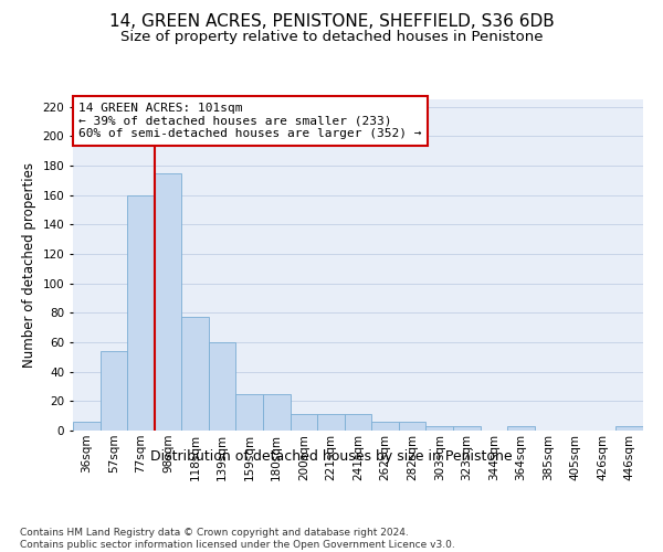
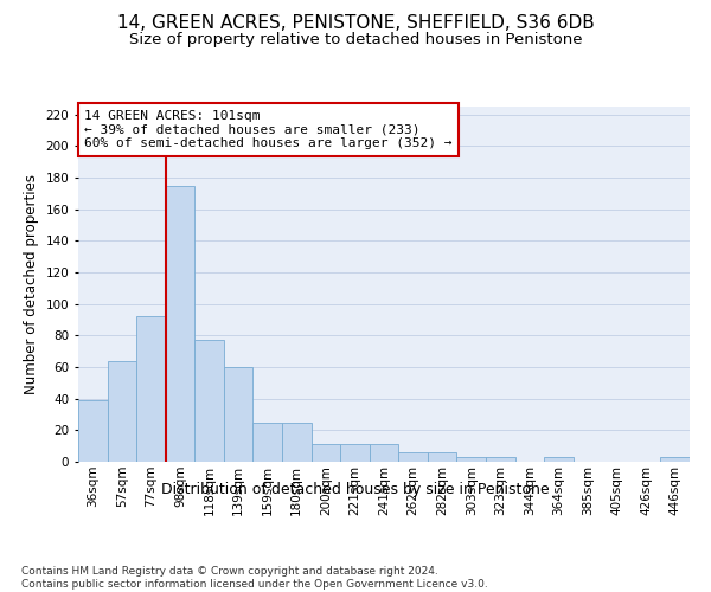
36sqm: 6 -> 39
57sqm: 54 -> 64
77sqm: 160 -> 92
